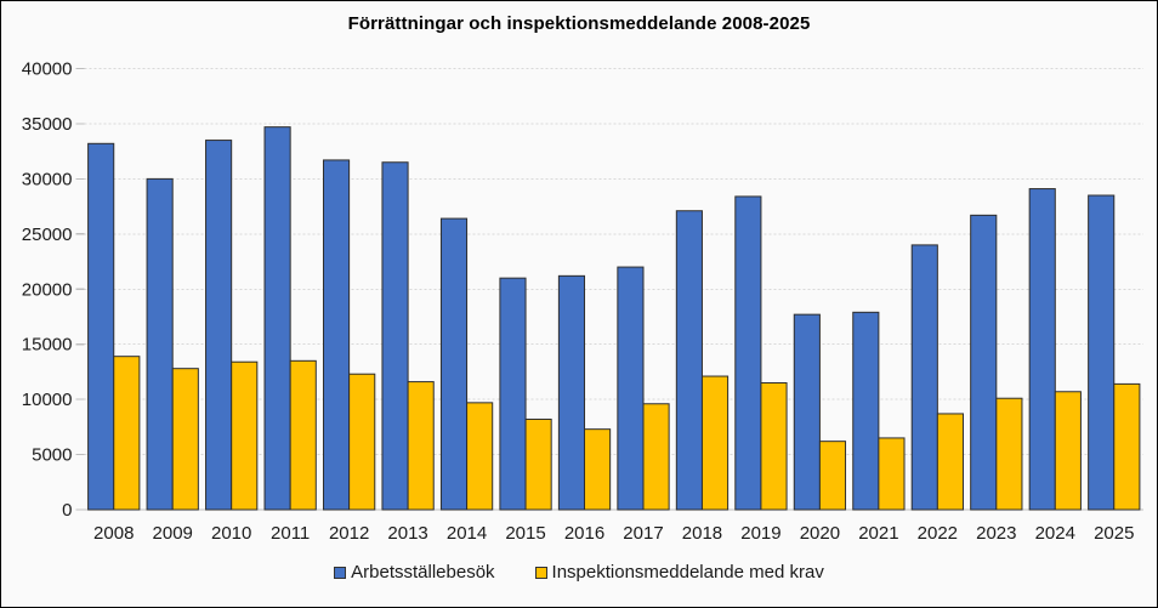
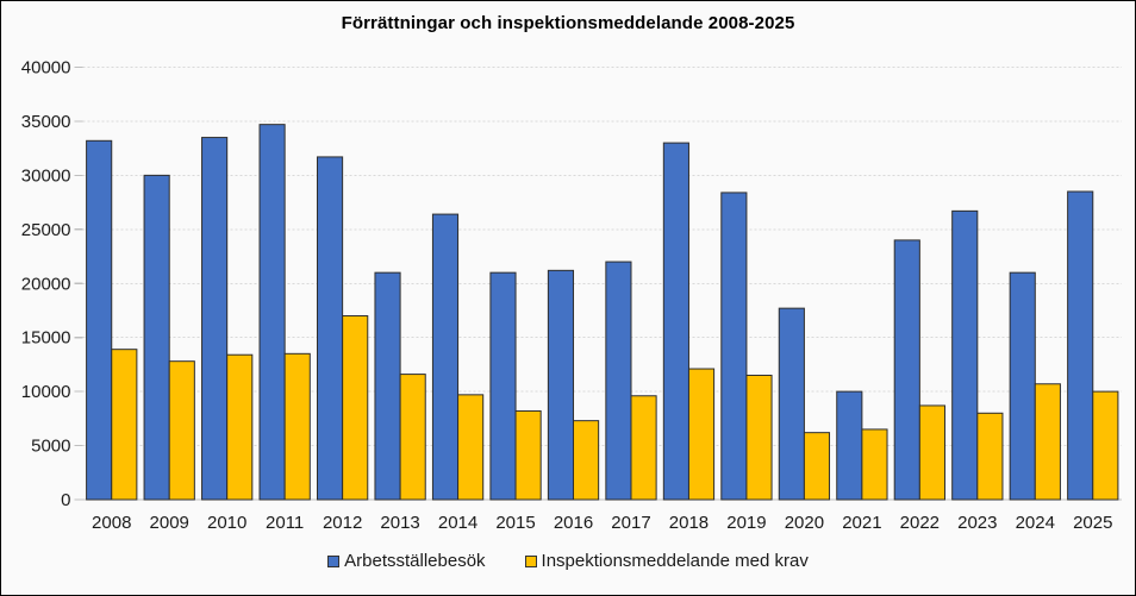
Inspektionsmeddelande med krav/2012: 12000 -> 17000
Arbetsställebesök/2013: 32000 -> 21000
Arbetsställebesök/2018: 27000 -> 33000
Arbetsställebesök/2021: 18000 -> 10000
Inspektionsmeddelande med krav/2023: 10000 -> 8000
Arbetsställebesök/2024: 29000 -> 21000
Inspektionsmeddelande med krav/2025: 11000 -> 10000
